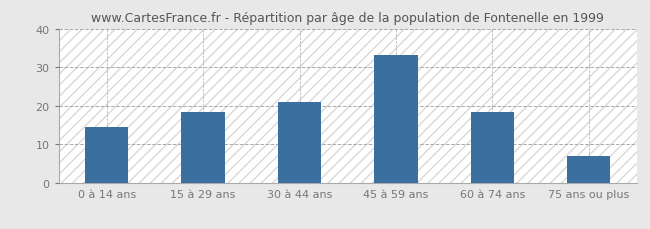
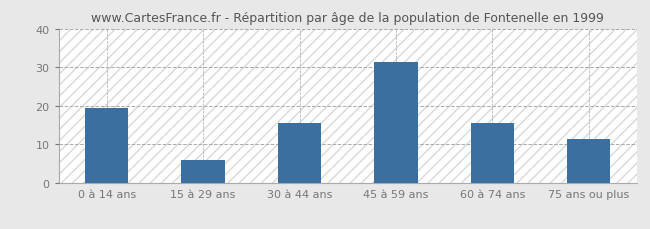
0 à 14 ans: 14.5 -> 19.5
15 à 29 ans: 18.3 -> 6.0
30 à 44 ans: 21.1 -> 15.5
45 à 59 ans: 33.3 -> 31.5
60 à 74 ans: 18.3 -> 15.5
75 ans ou plus: 7.1 -> 11.5
